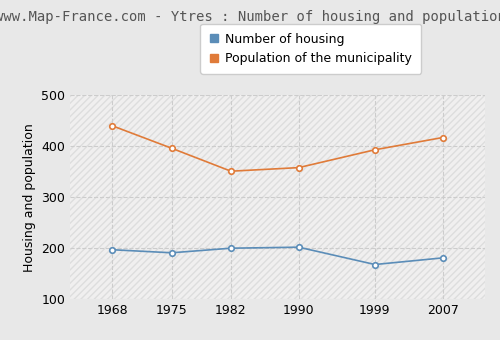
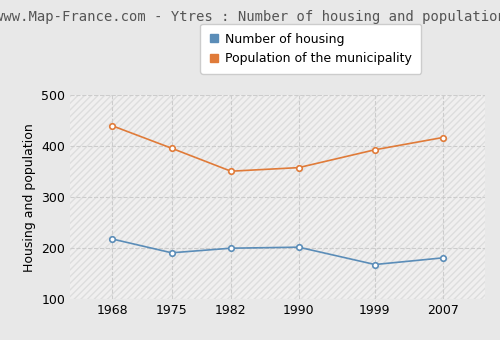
Number of housing/1968: 197 -> 218
